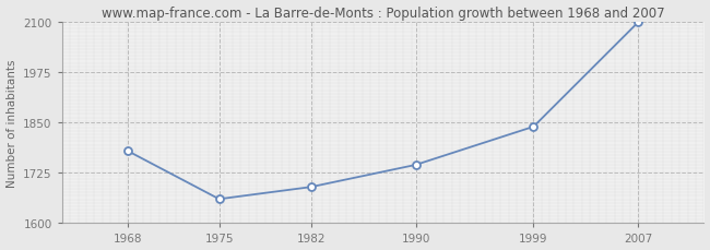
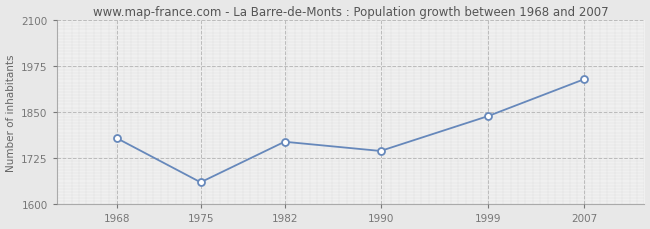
1982: 1690 -> 1770
2007: 2100 -> 1940
